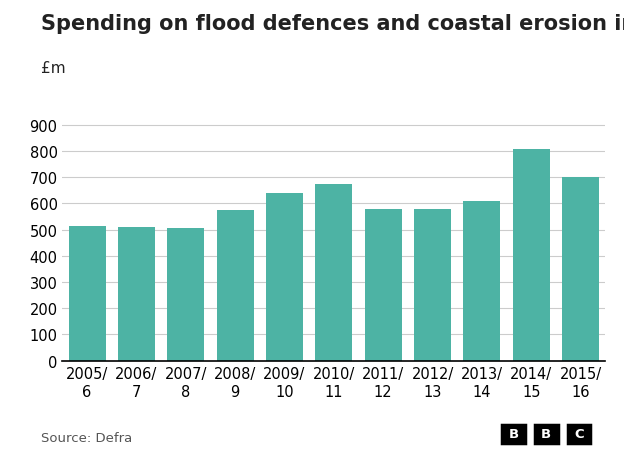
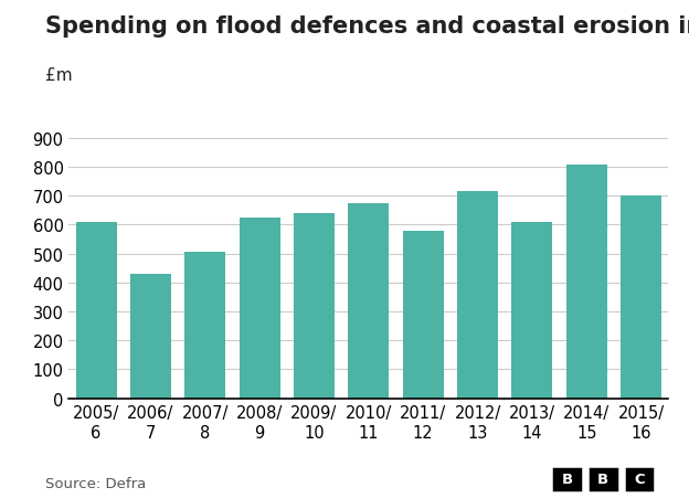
2005/ 6: 513 -> 610
2006/ 7: 510 -> 430
2008/ 9: 573 -> 625
2012/ 13: 580 -> 715
